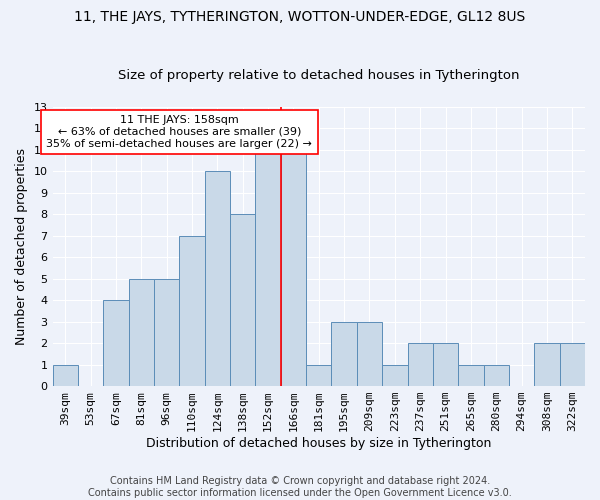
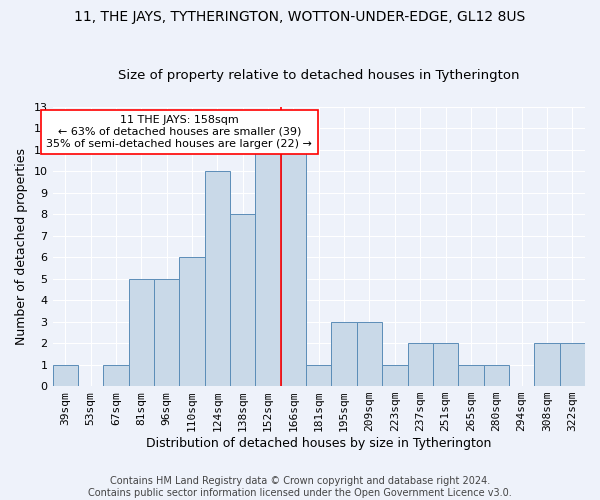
67sqm: 4 -> 1
110sqm: 7 -> 6
